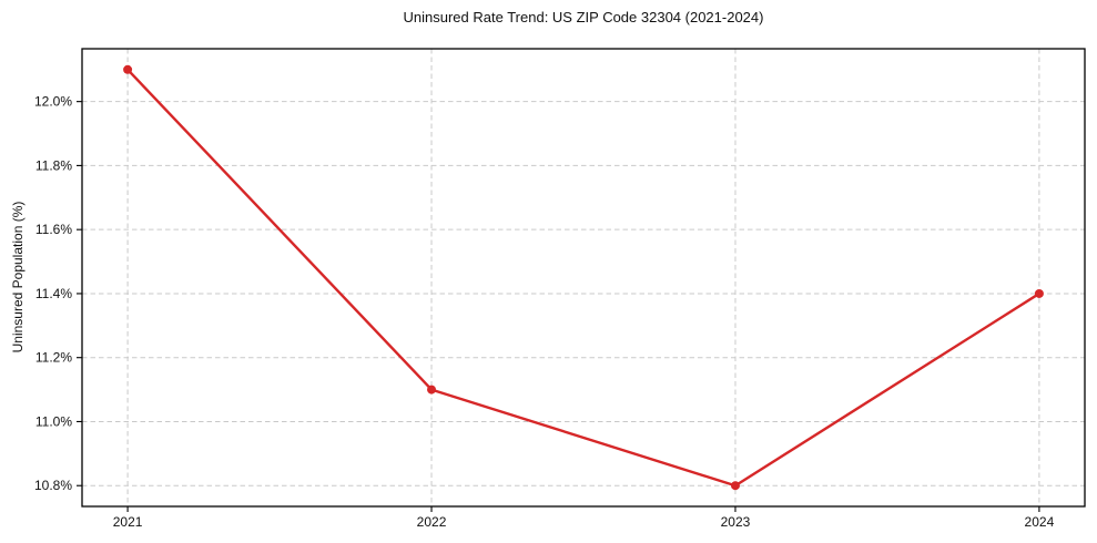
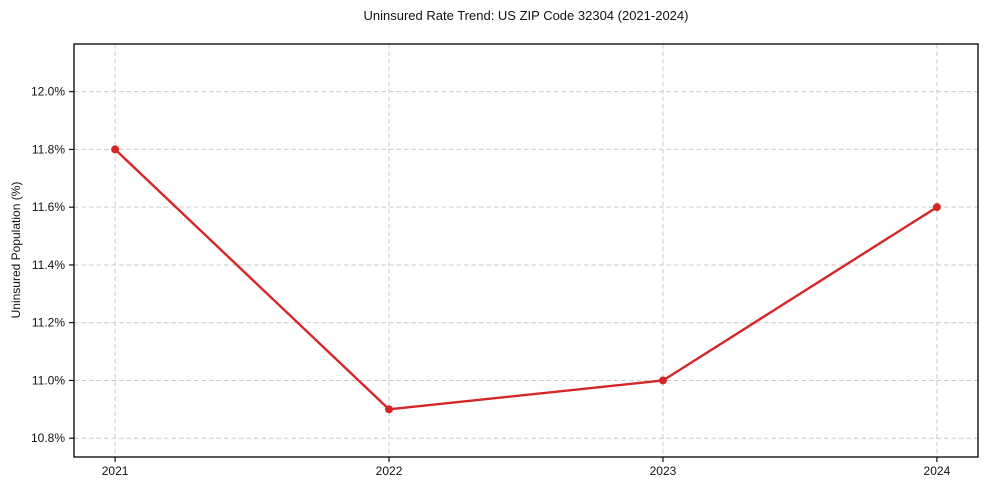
2021: 12.1% -> 11.8%
2022: 11.1% -> 10.9%
2023: 10.8% -> 11.0%
2024: 11.4% -> 11.6%
